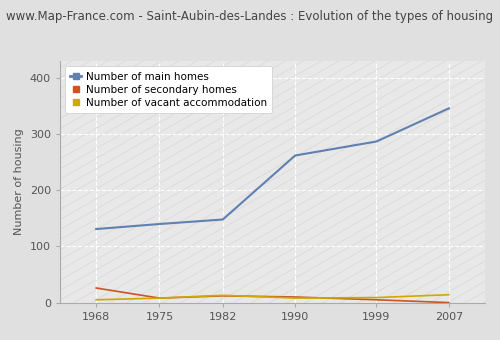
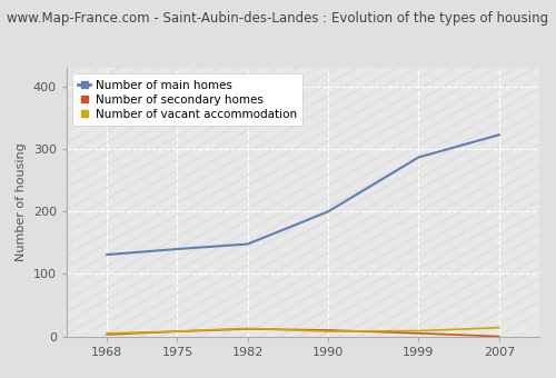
Number of secondary homes/1968: 26 -> 3
Number of main homes/1990: 262 -> 200
Number of main homes/2007: 346 -> 323
